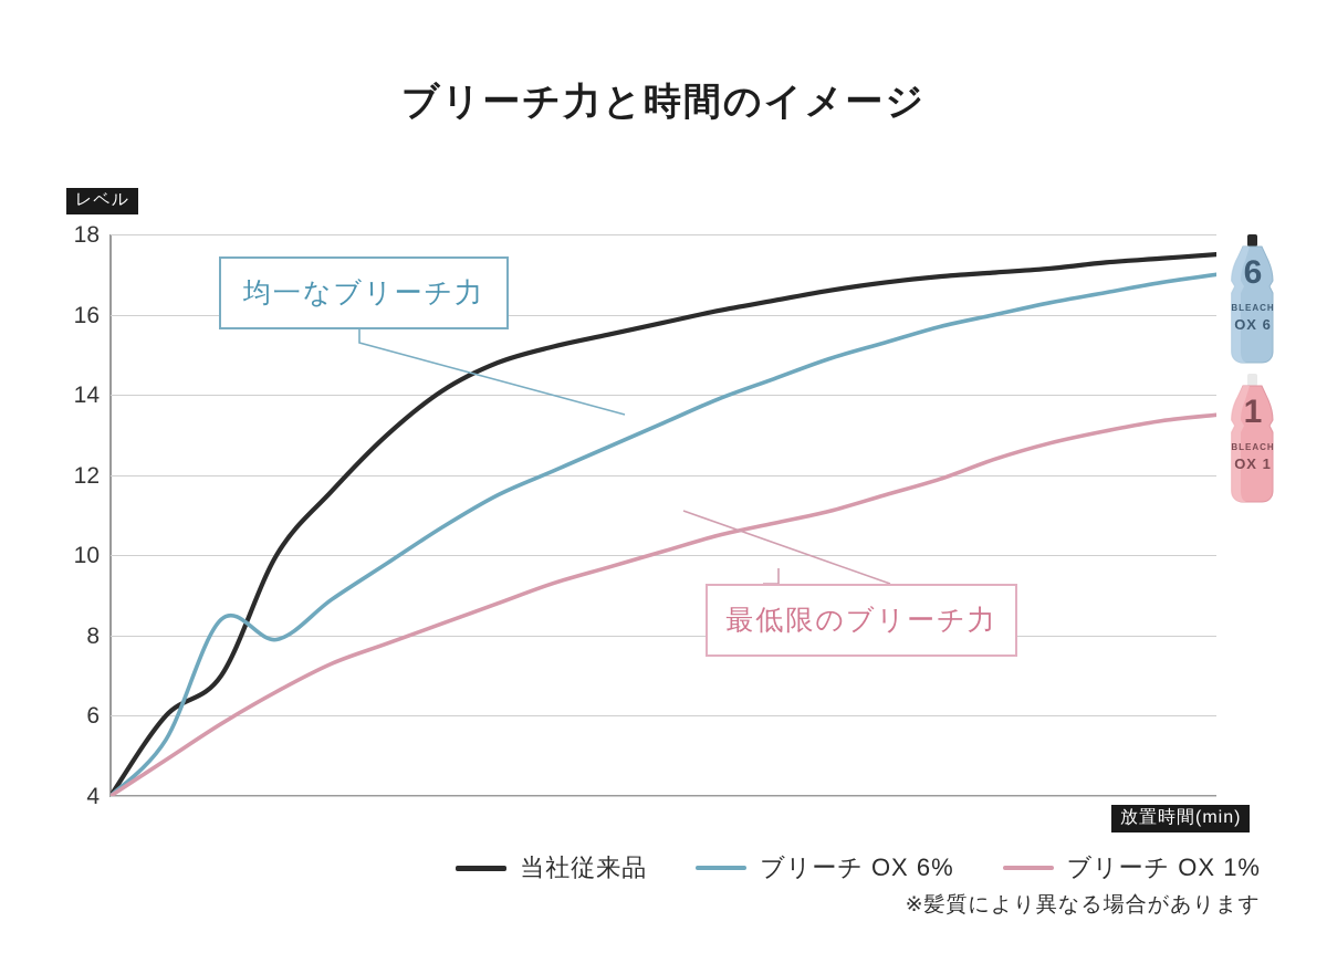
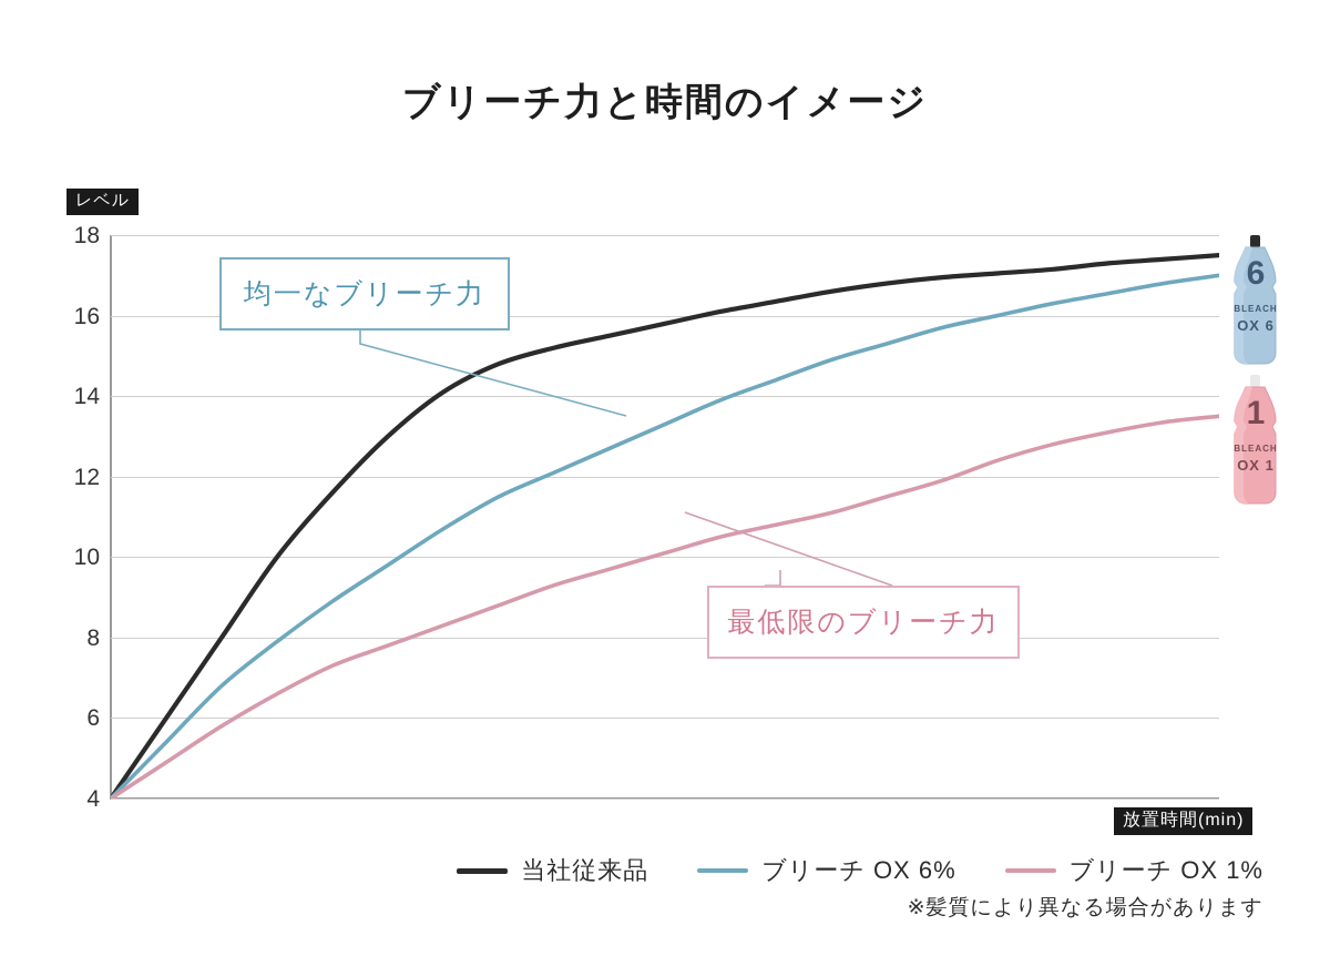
当社従来品/10: 7.0 -> 8.0
ブリーチ OX 6%/10: 8.4 -> 6.8
